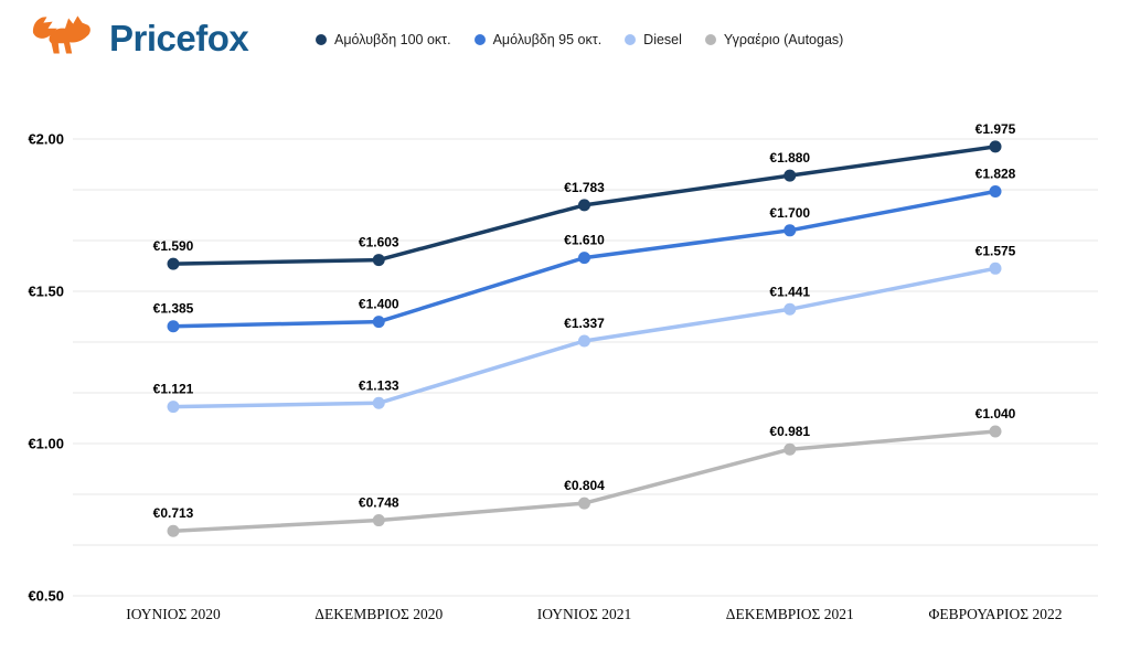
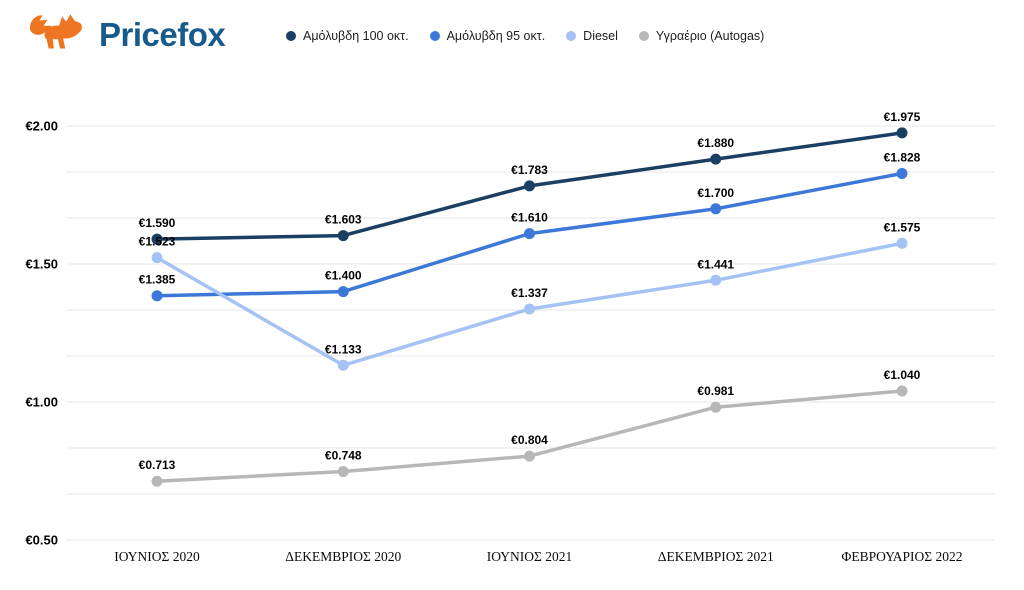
Diesel/ΙΟΥΝΙΟΣ 2020: €1.121 -> €1.523
